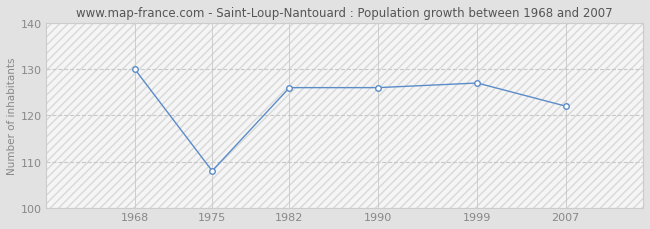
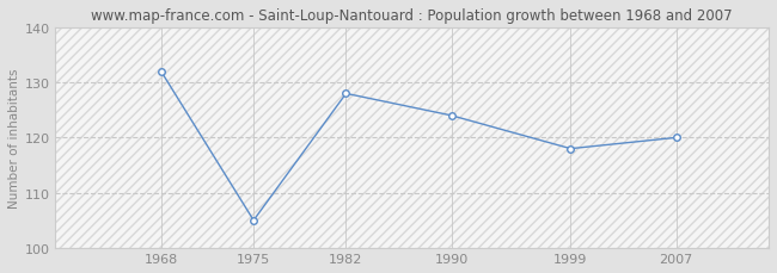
1968: 130 -> 132
1975: 108 -> 105
1982: 126 -> 128
1990: 126 -> 124
1999: 127 -> 118
2007: 122 -> 120
